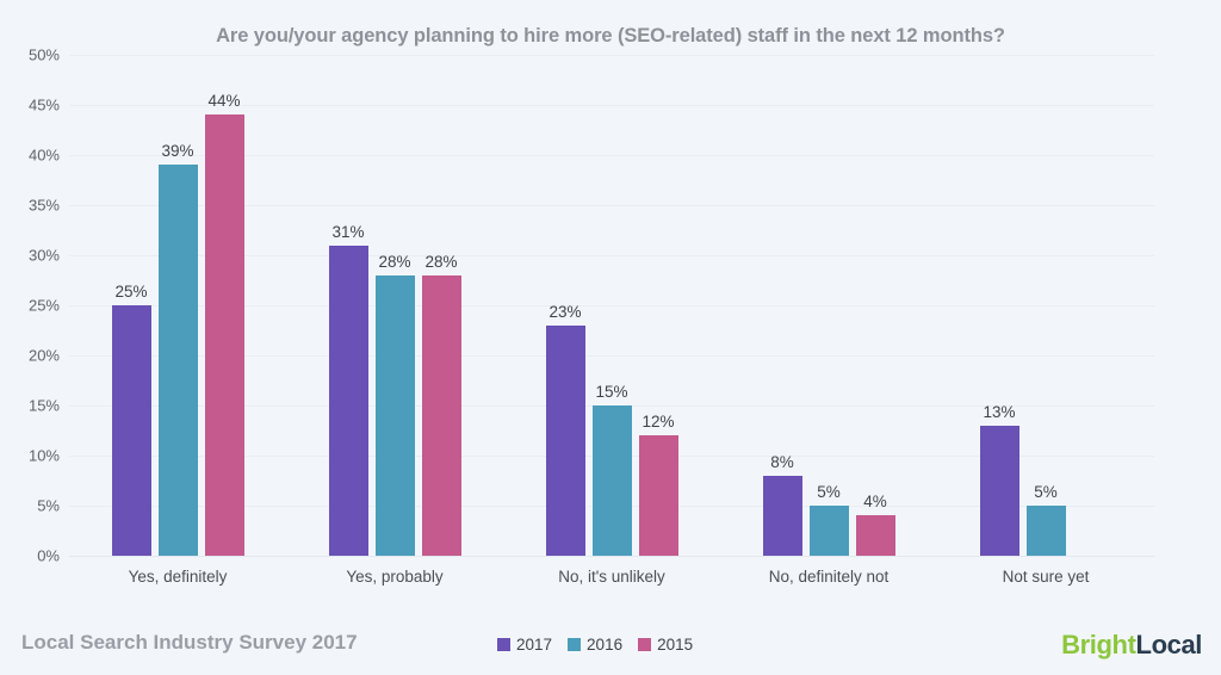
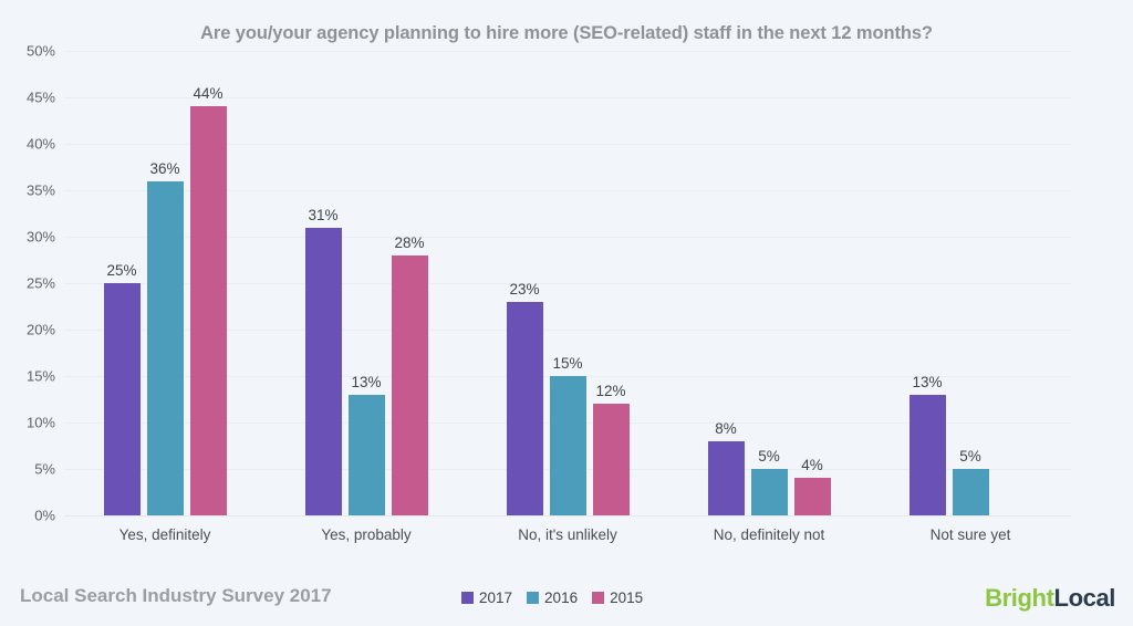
2016/Yes, definitely: 39% -> 36%
2016/Yes, probably: 28% -> 13%
